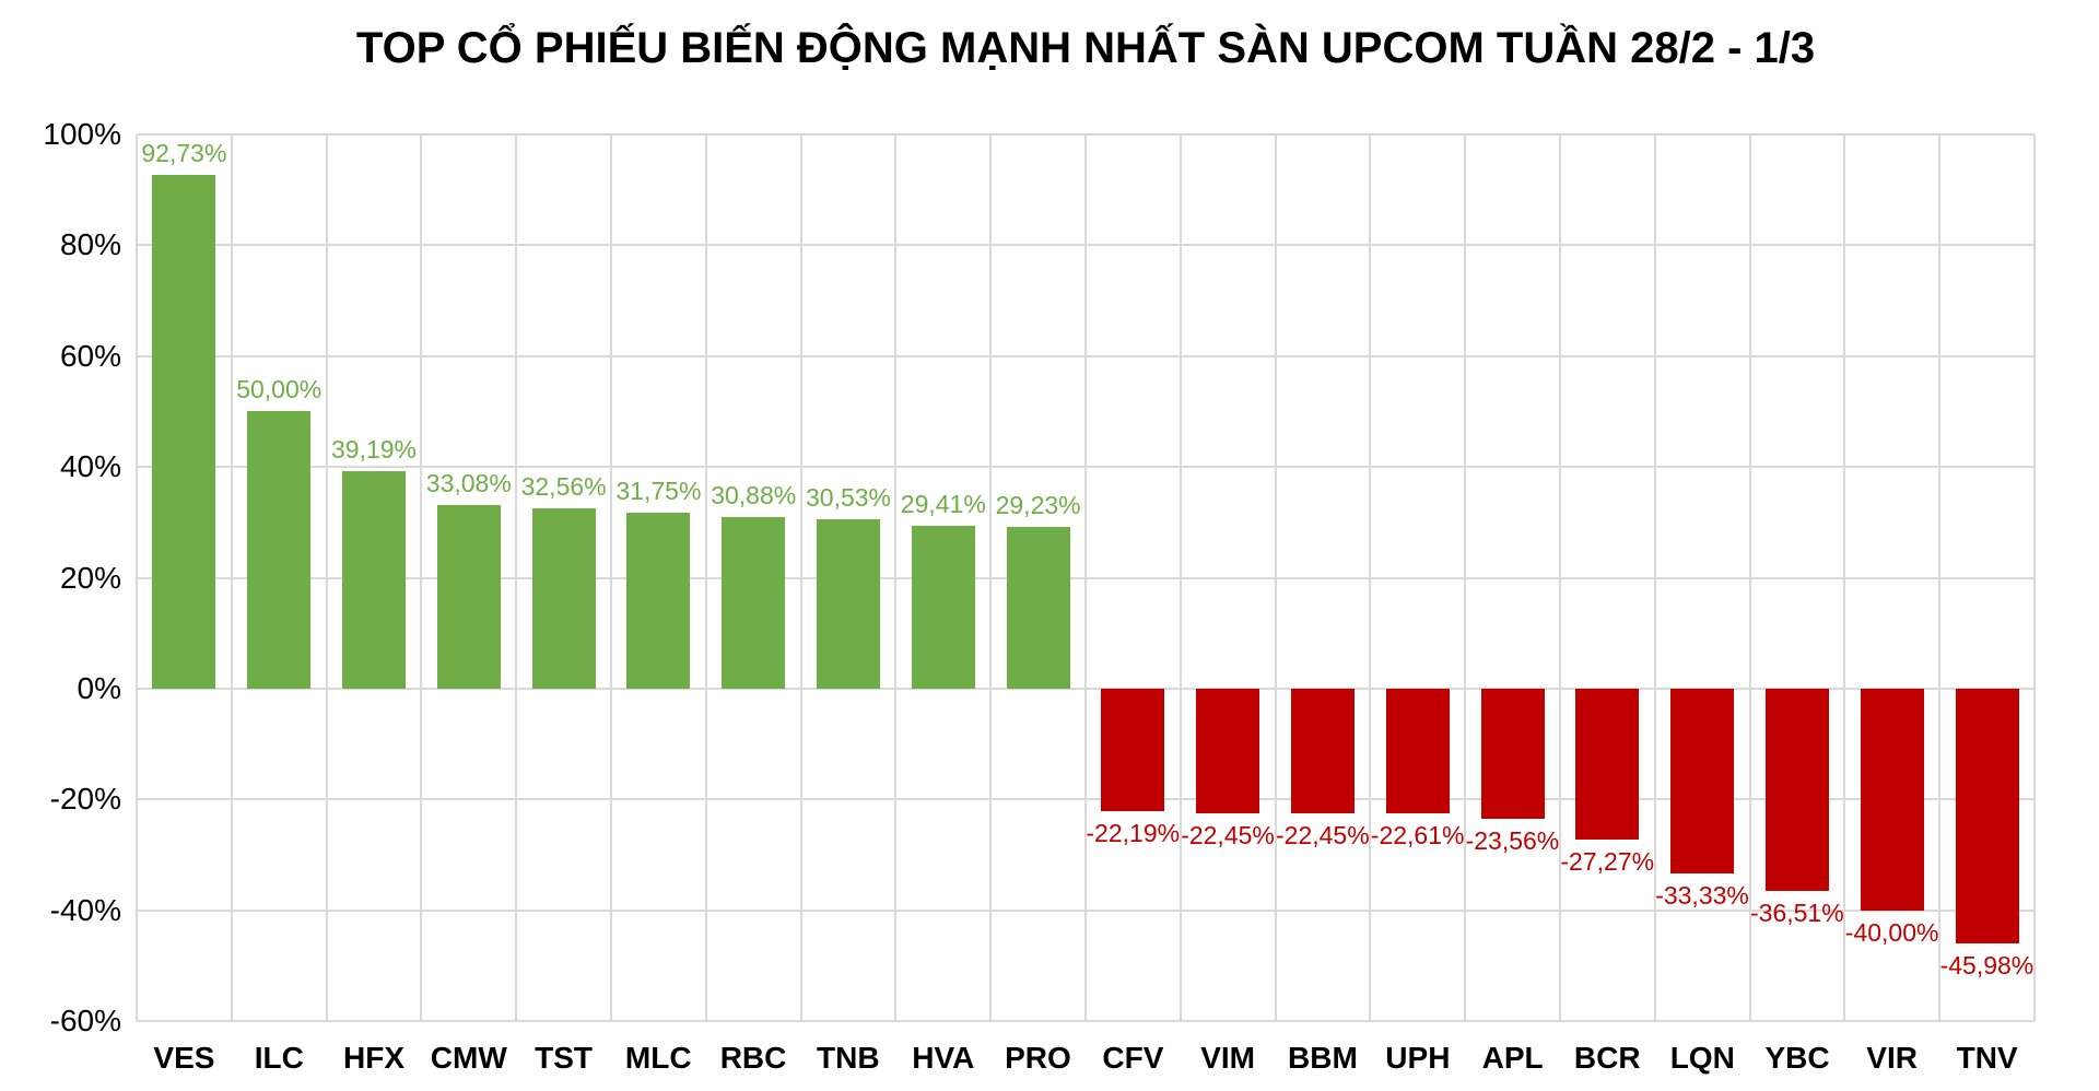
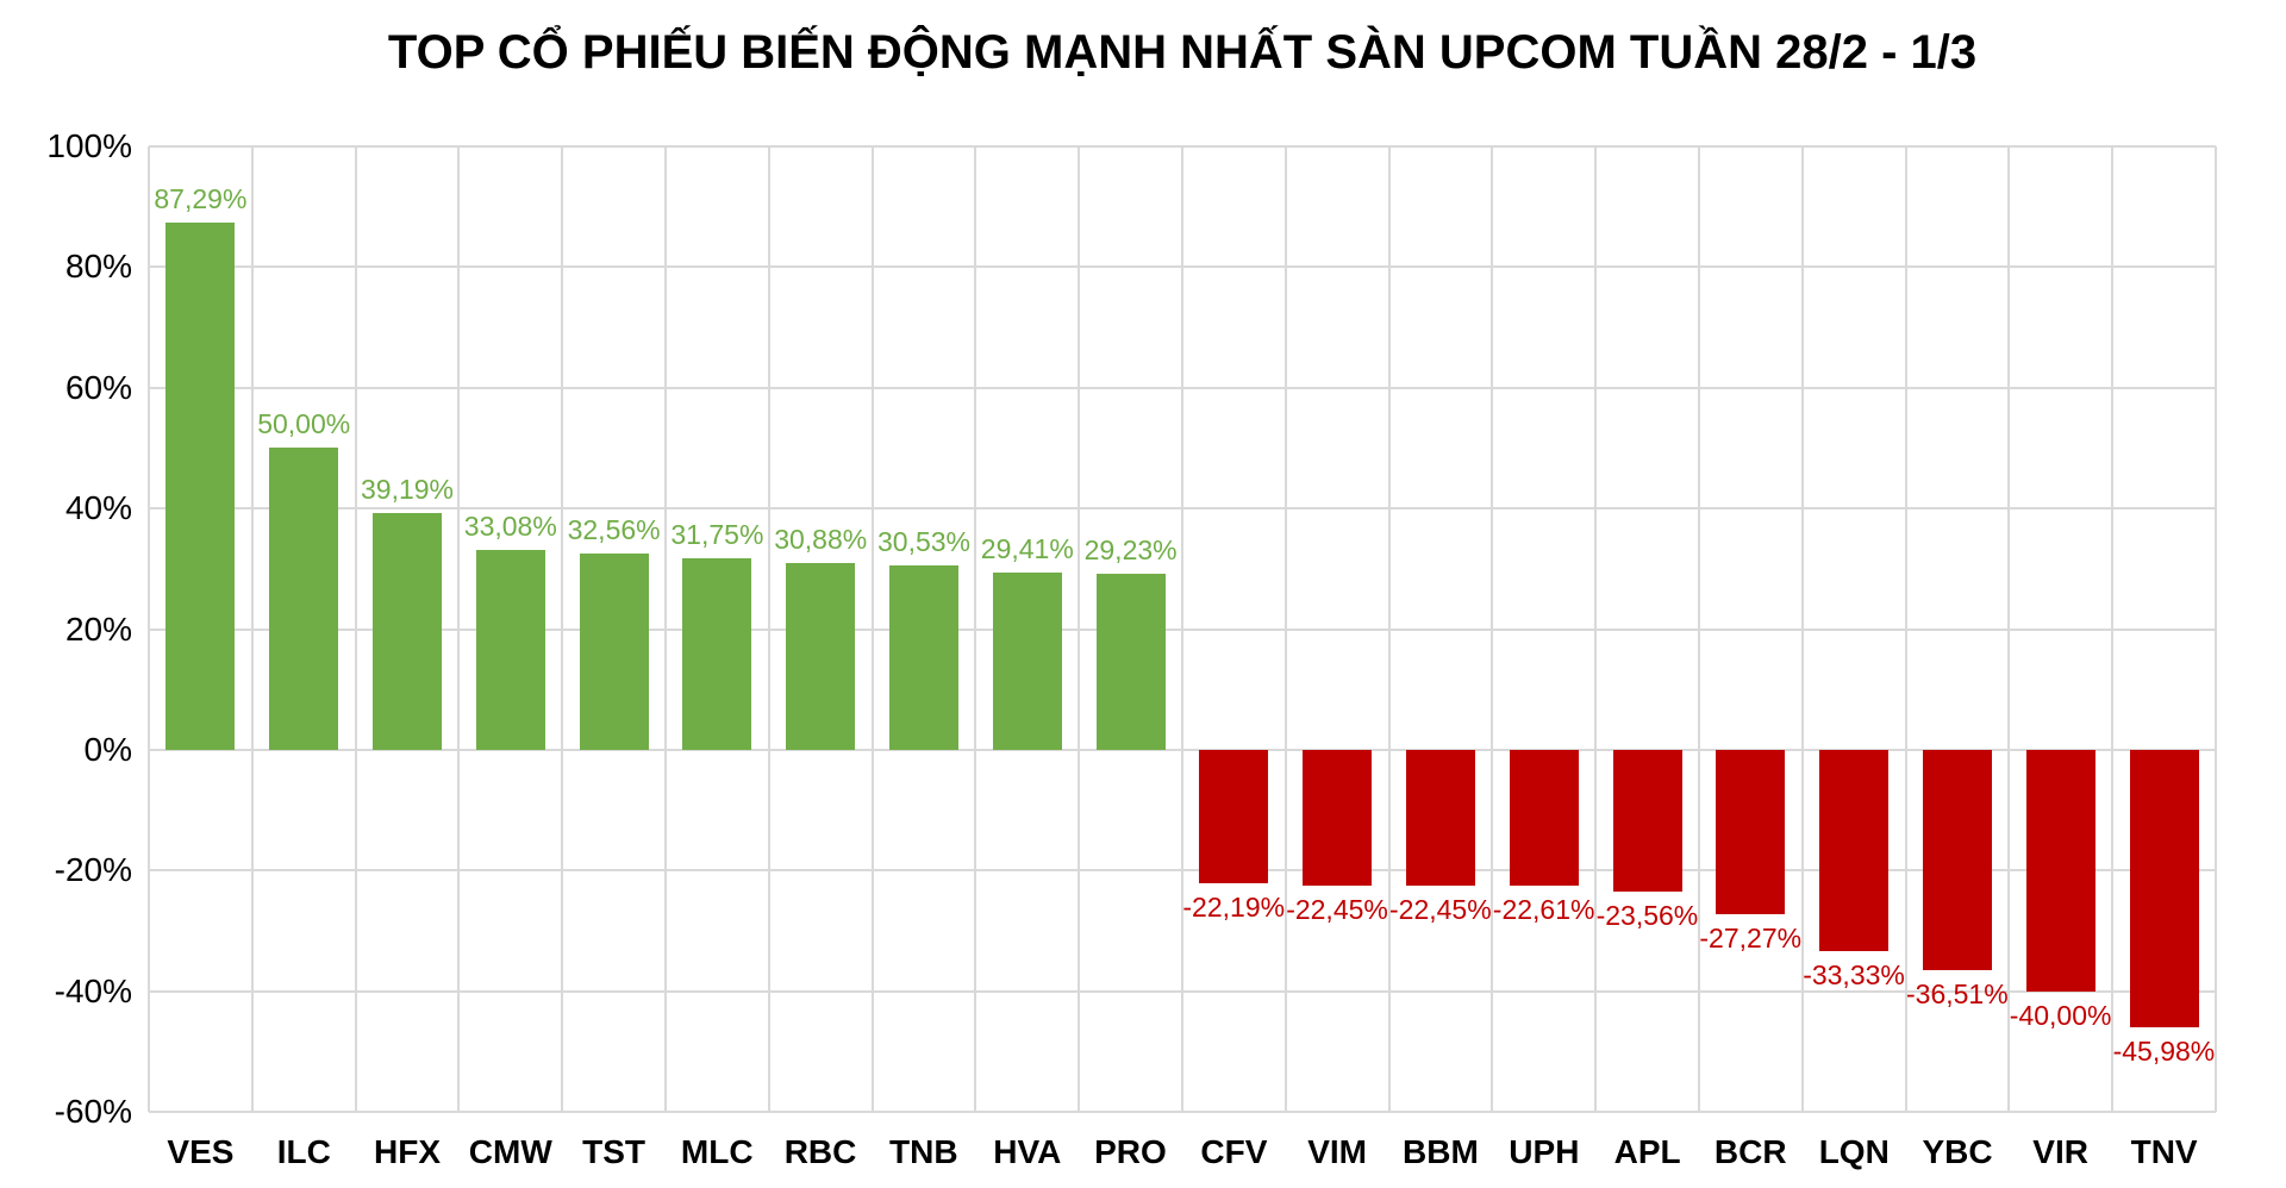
VES: 92,73% -> 87,29%
